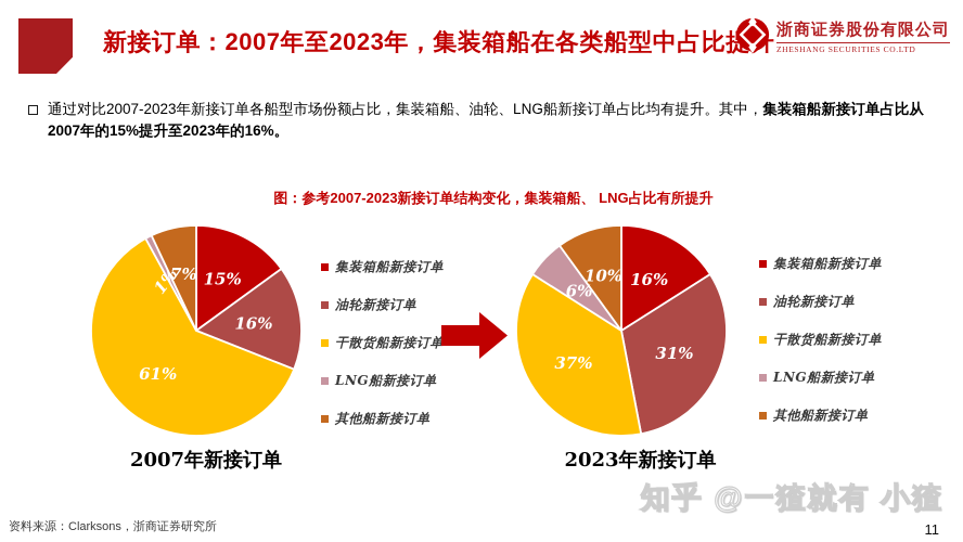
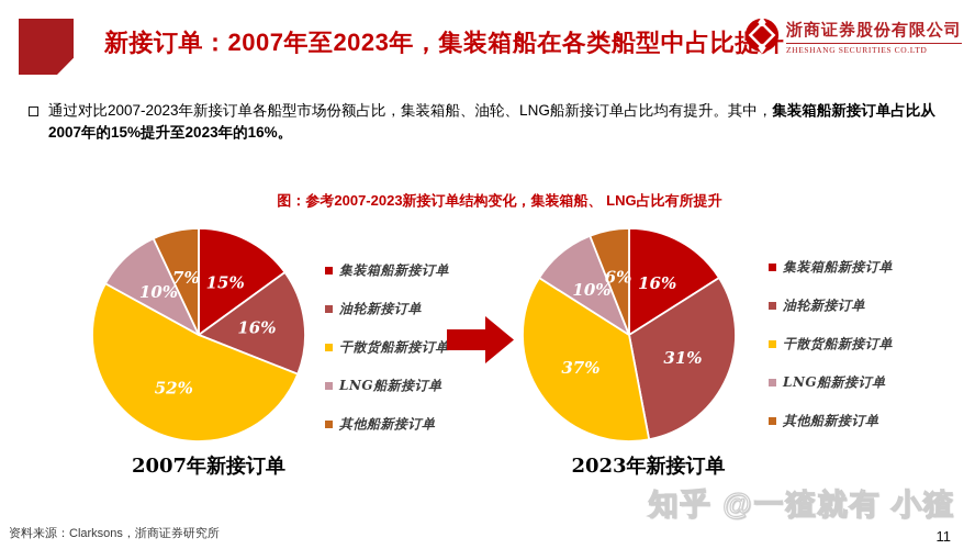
2007年新接订单/干散货船新接订单: 61% -> 52%
2007年新接订单/LNG船新接订单: 1% -> 10%
2023年新接订单/LNG船新接订单: 6% -> 10%
2023年新接订单/其他船新接订单: 10% -> 6%
